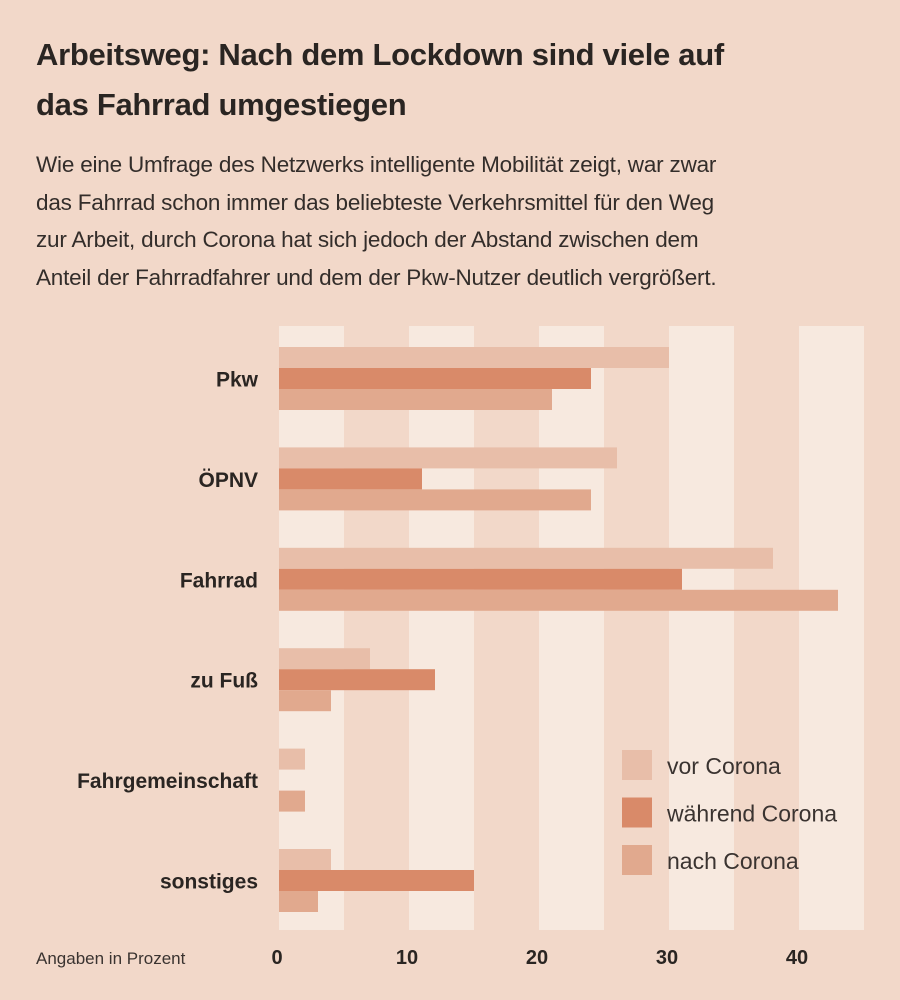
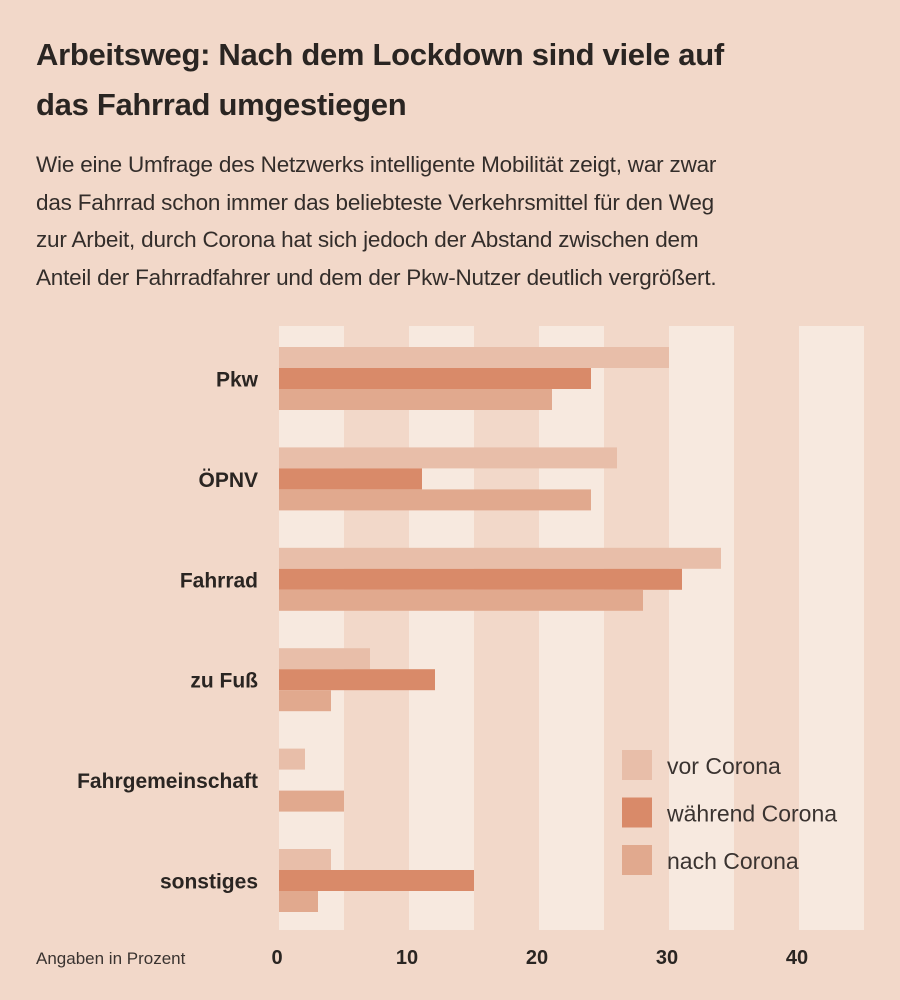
vor Corona/Fahrrad: 38 -> 34
nach Corona/Fahrrad: 43 -> 28
nach Corona/Fahrgemeinschaft: 2 -> 5
